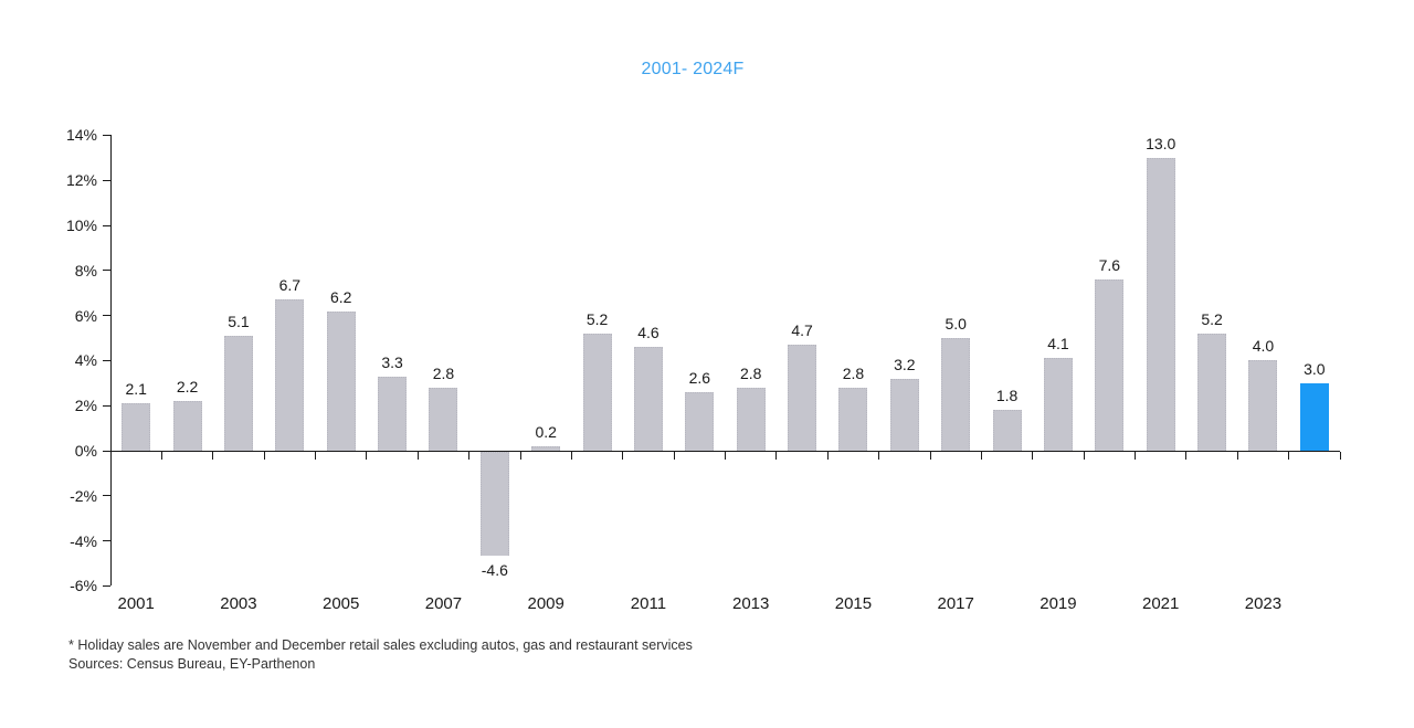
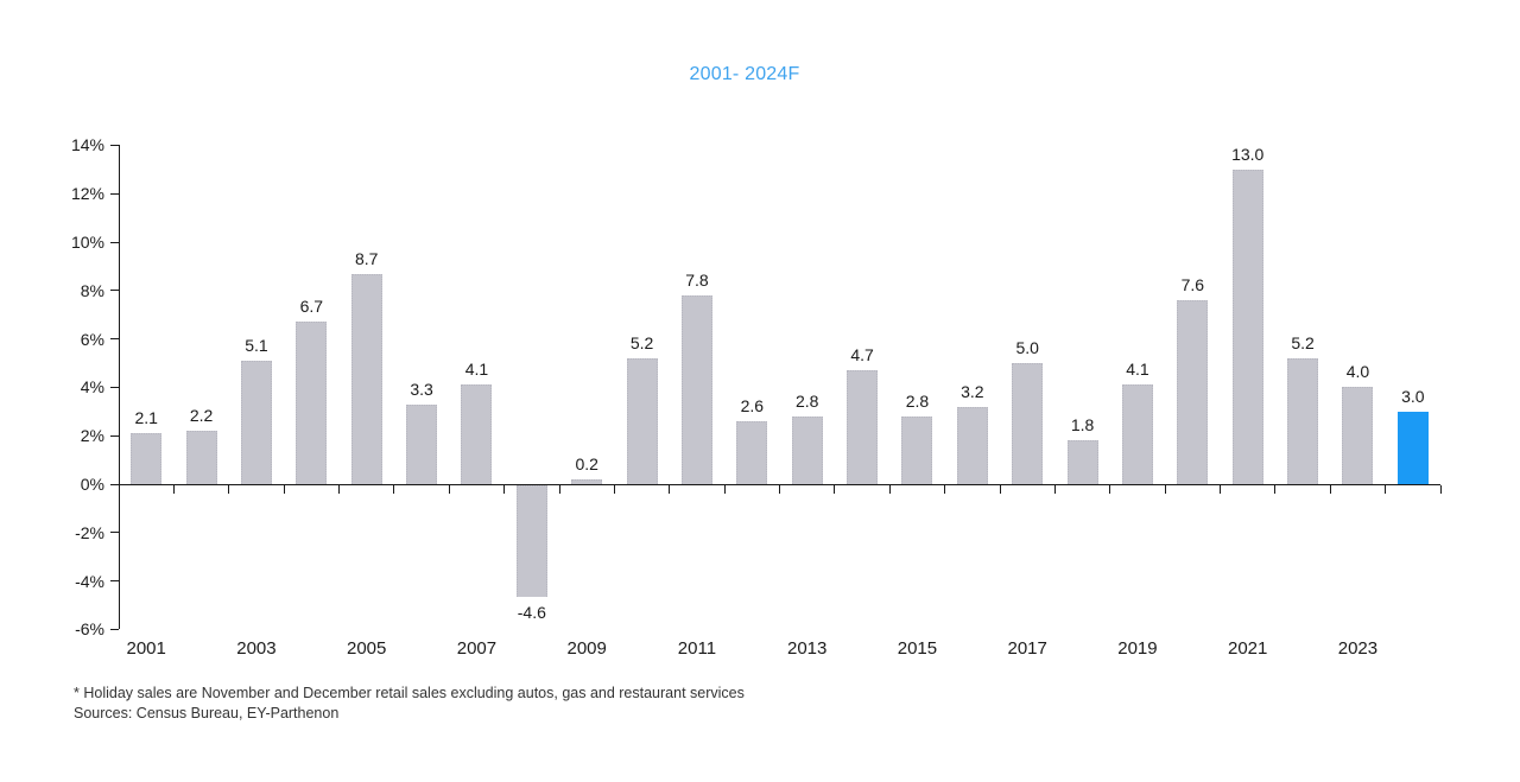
2005: 6.2 -> 8.7
2007: 2.8 -> 4.1
2011: 4.6 -> 7.8
